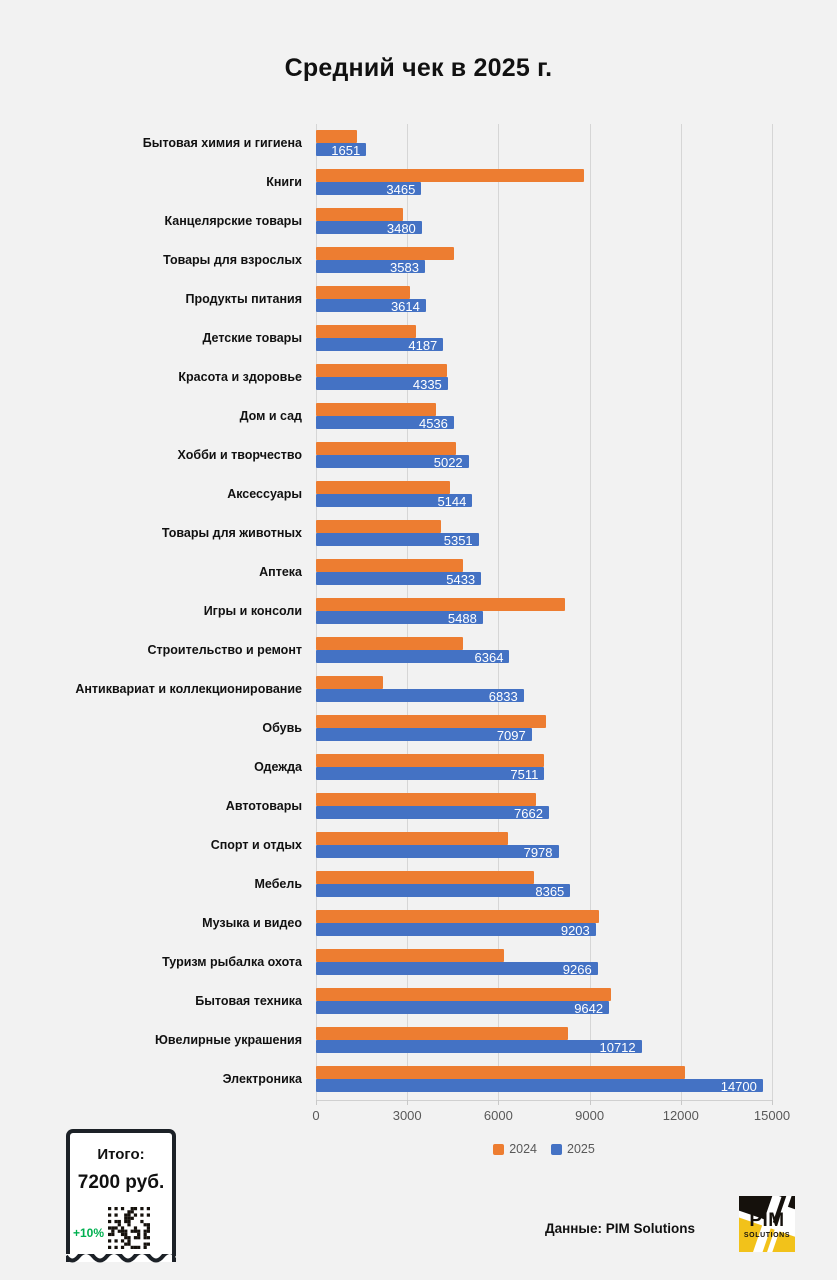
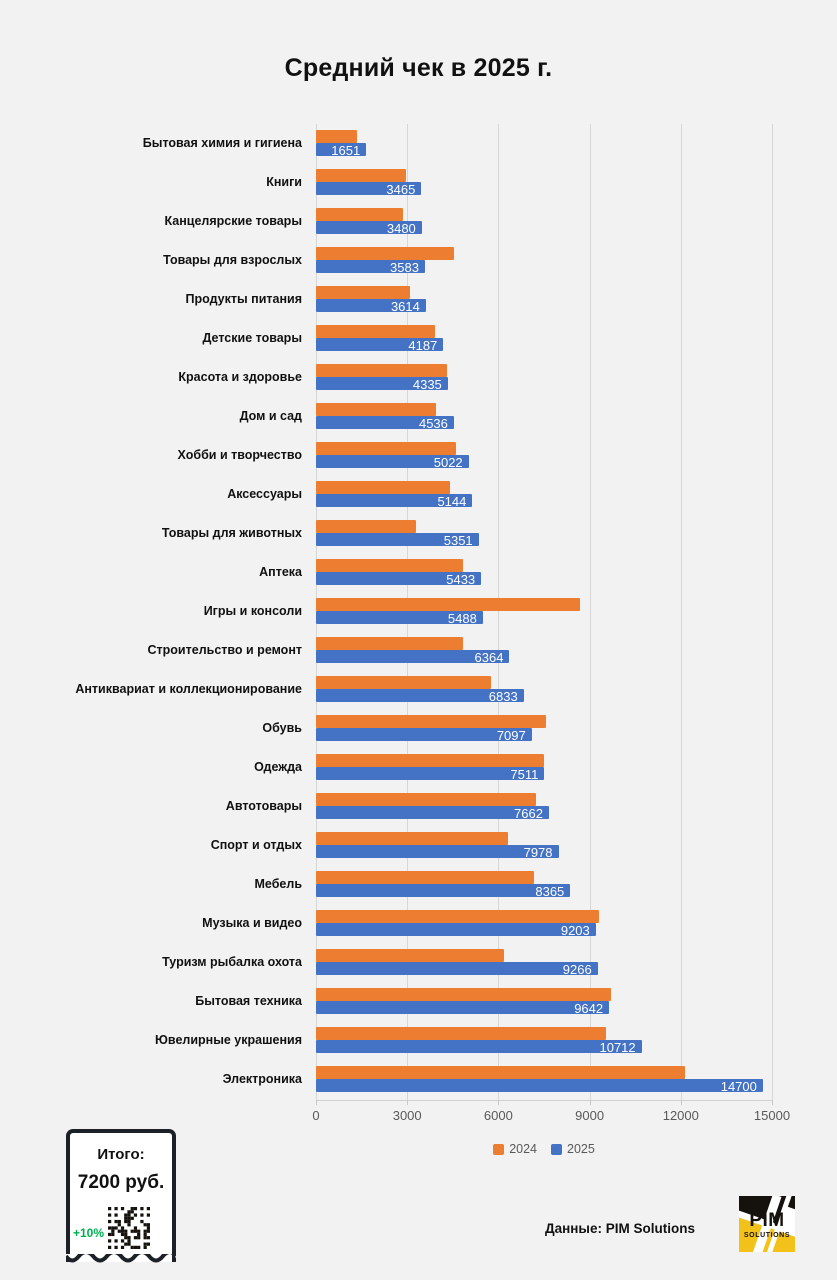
2024/Книги: 8800 -> 3000
2024/Детские товары: 3300 -> 3900
2024/Товары для животных: 4100 -> 3300
2024/Игры и консоли: 8200 -> 8700
2024/Антиквариат и коллекционирование: 2200 -> 5800
2024/Ювелирные украшения: 8300 -> 9500
